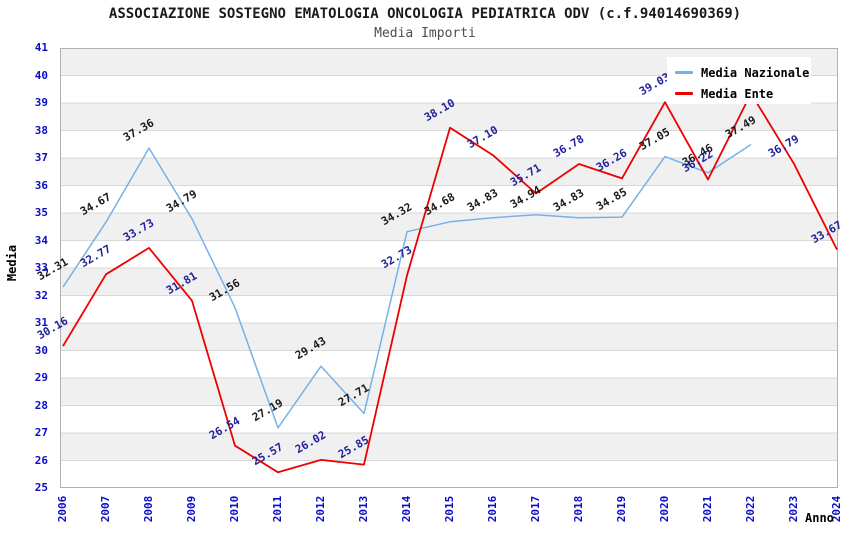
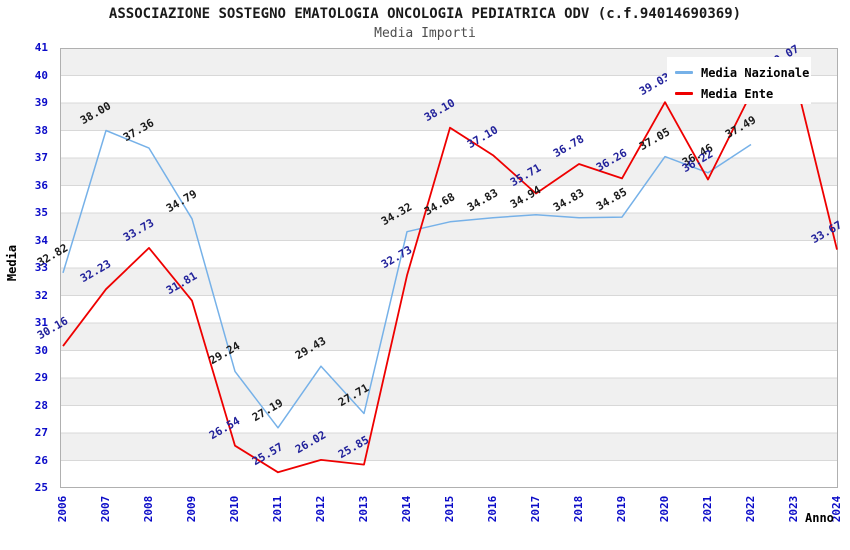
Media Nazionale/2006: 32.31 -> 32.82
Media Nazionale/2007: 34.67 -> 38.00
Media Ente/2007: 32.77 -> 32.23
Media Nazionale/2010: 31.56 -> 29.24
Media Ente/2023: 36.79 -> 40.07
